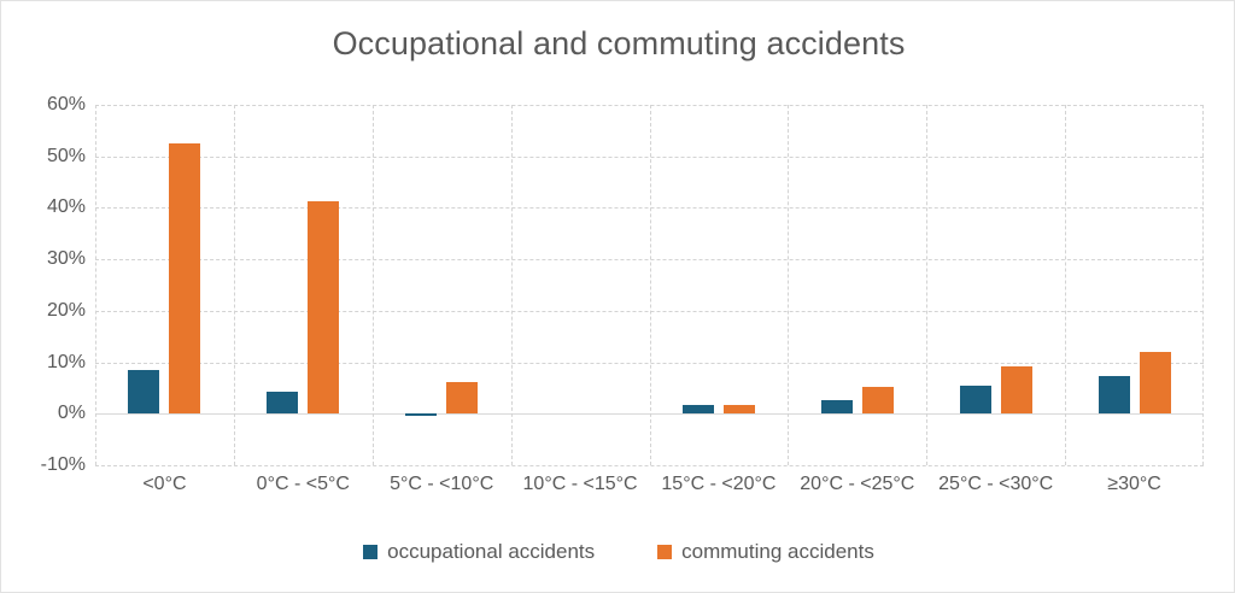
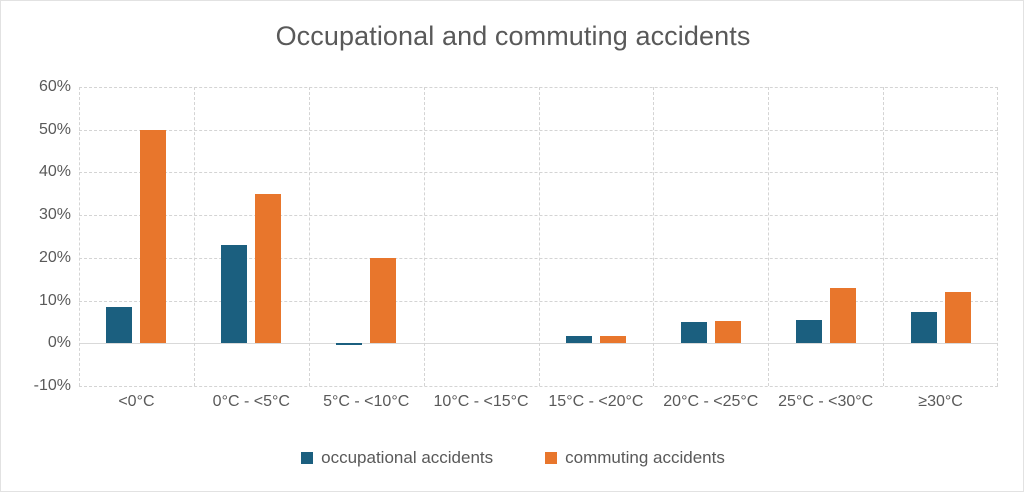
commuting accidents/<0°C: 52% -> 50%
occupational accidents/0°C - <5°C: 4% -> 23%
commuting accidents/0°C - <5°C: 41% -> 35%
commuting accidents/5°C - <10°C: 6% -> 20%
occupational accidents/20°C - <25°C: 3% -> 5%
commuting accidents/25°C - <30°C: 9% -> 13%
